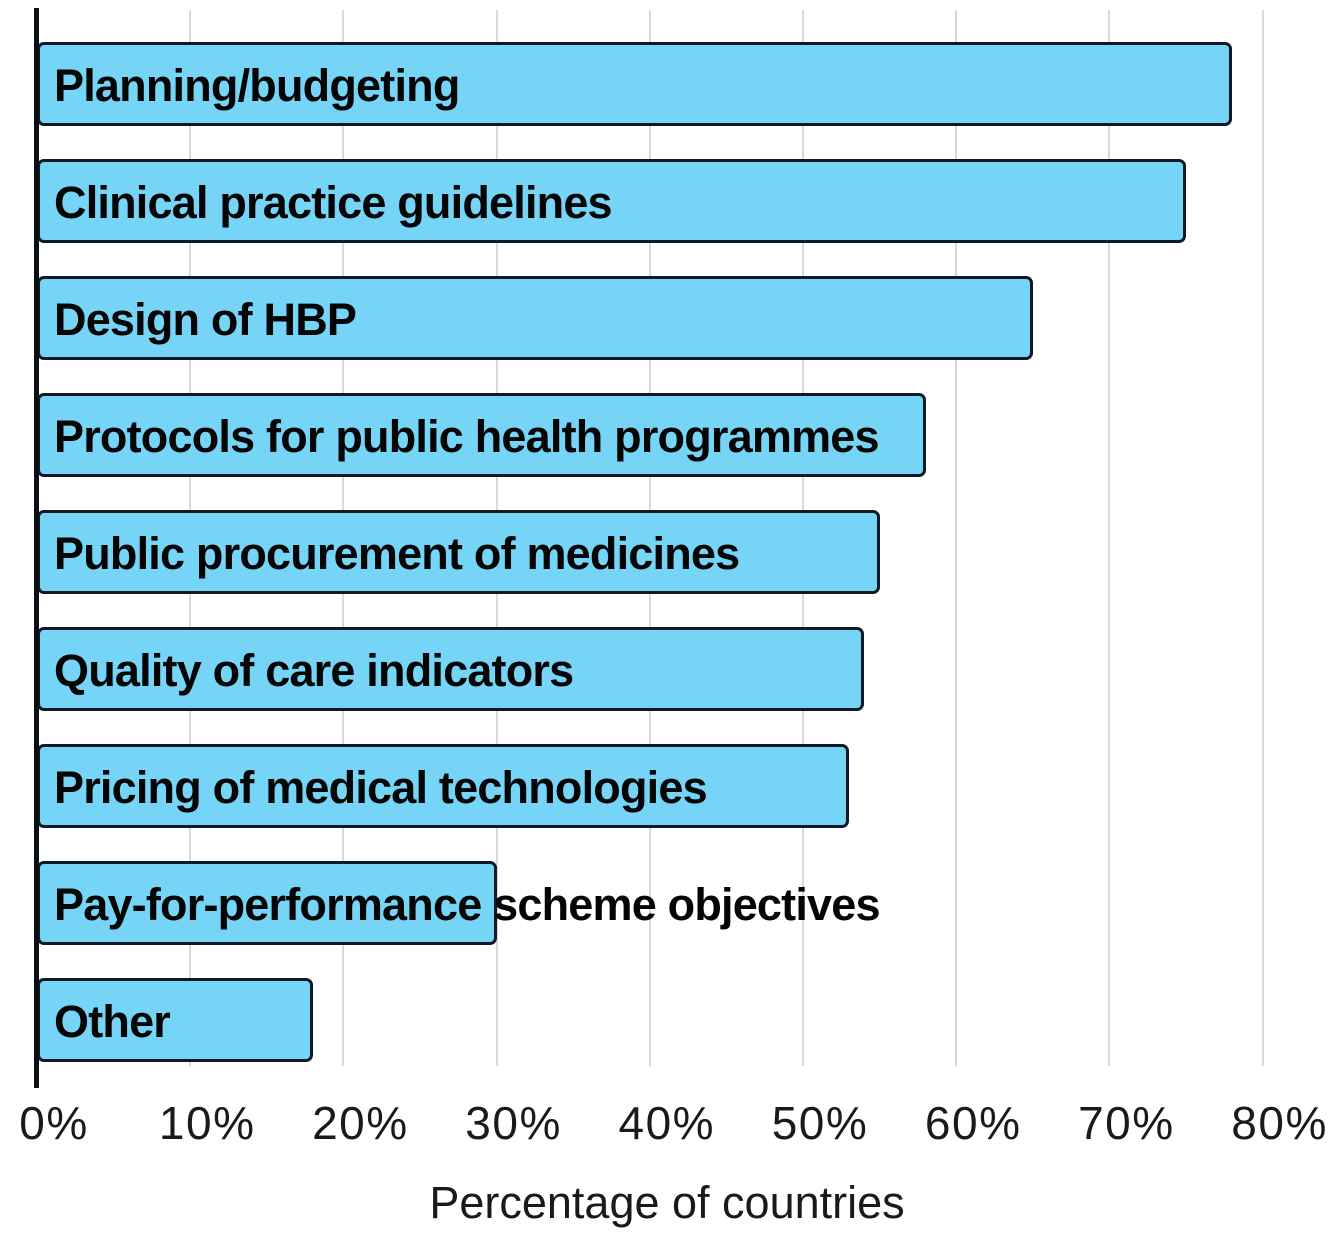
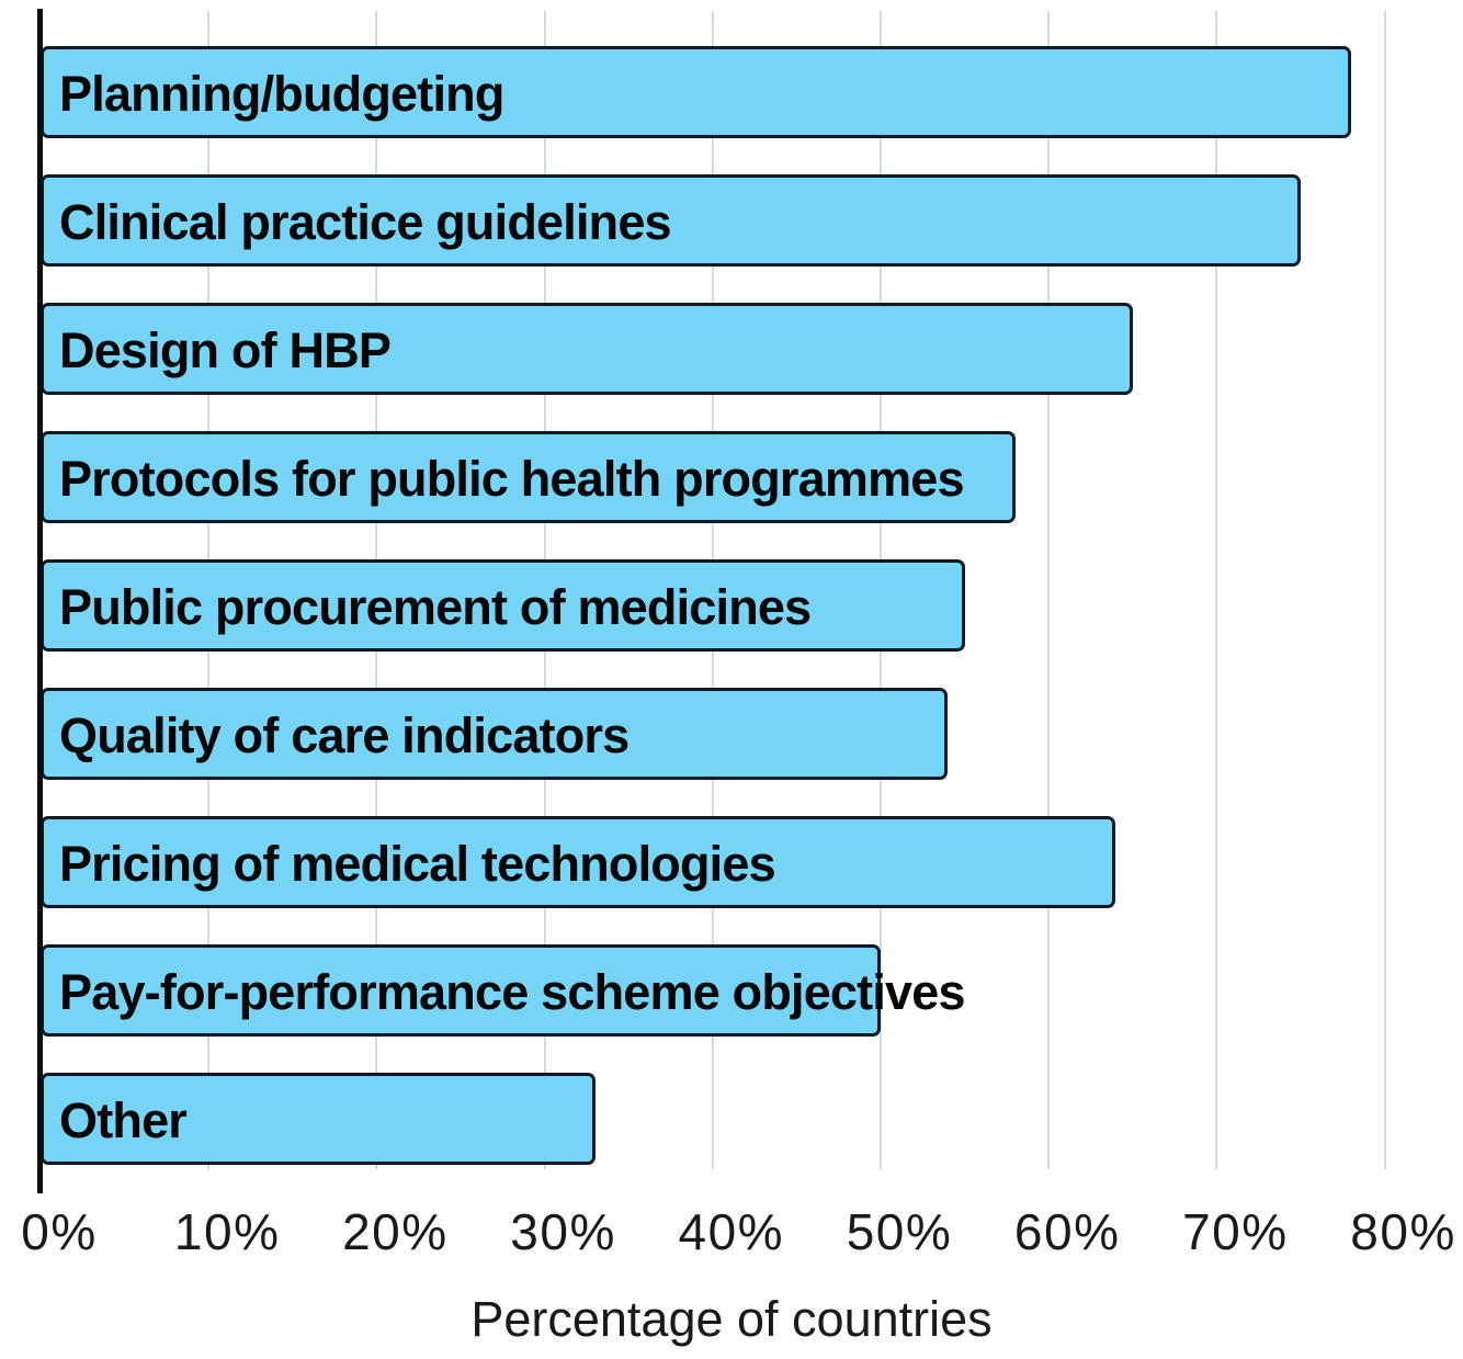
Pricing of medical technologies: 53% -> 64%
Pay-for-performance scheme objectives: 30% -> 50%
Other: 18% -> 33%
